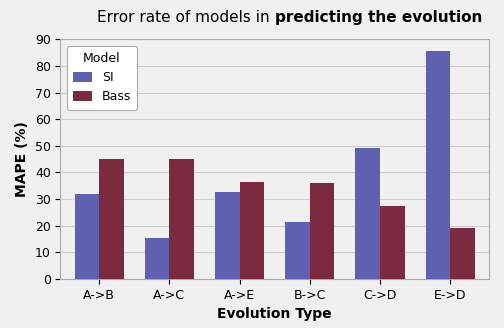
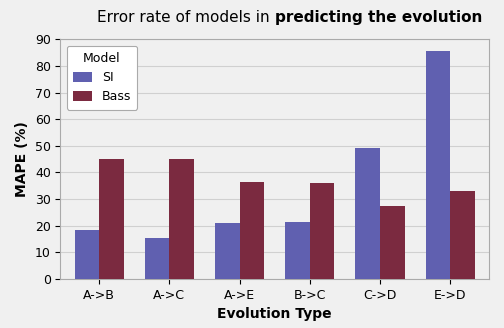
SI/A->B: 32.0 -> 18.5
SI/A->E: 32.5 -> 21.0
Bass/E->D: 19.0 -> 33.0
